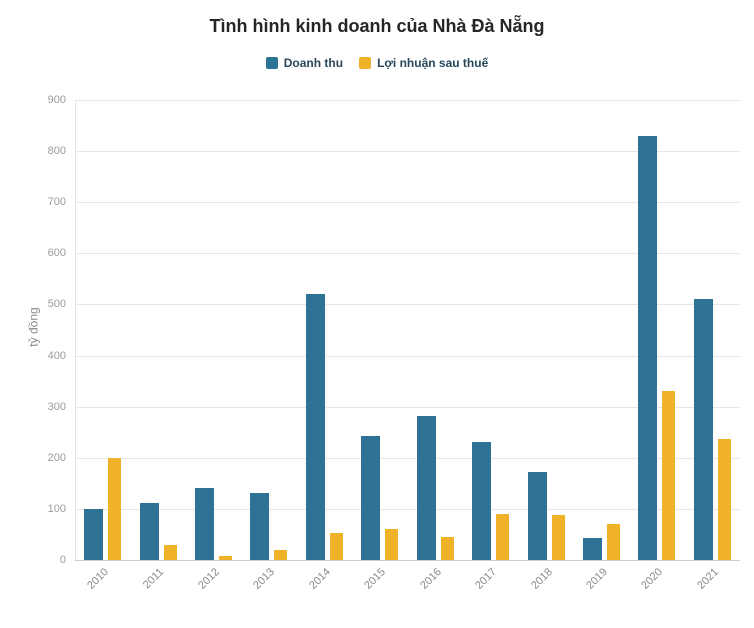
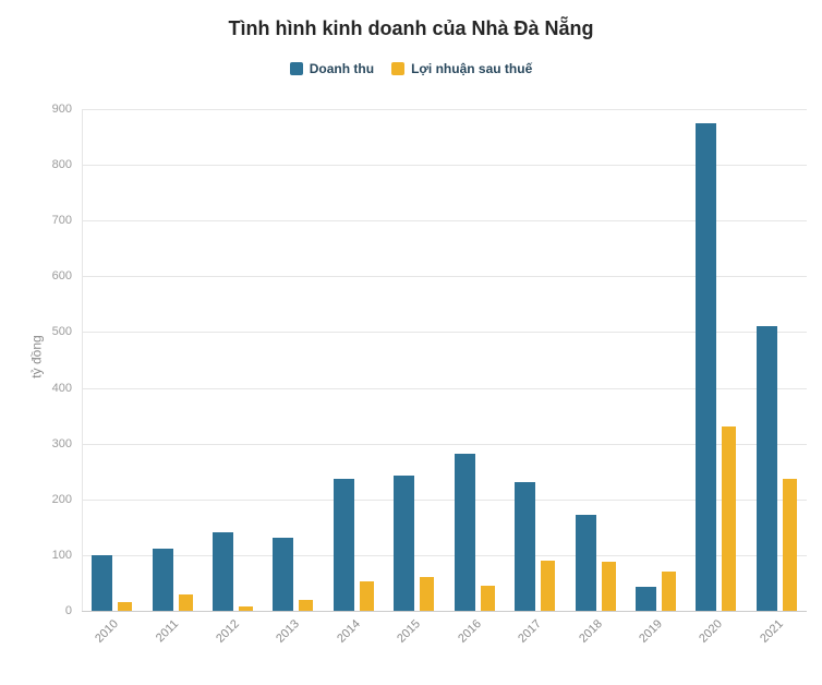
Lợi nhuận sau thuế/2010: 200 -> 20
Doanh thu/2014: 520 -> 240
Doanh thu/2020: 830 -> 880
